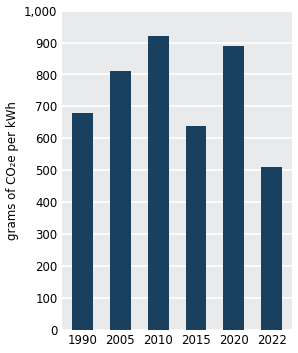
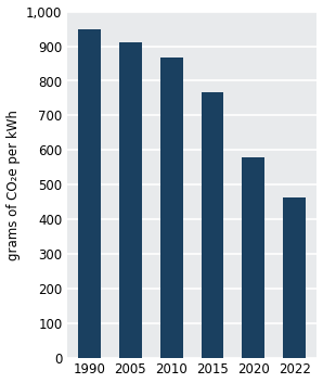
1990: 680 -> 950
2005: 810 -> 910
2010: 920 -> 868
2015: 640 -> 768
2020: 890 -> 580
2022: 510 -> 465
